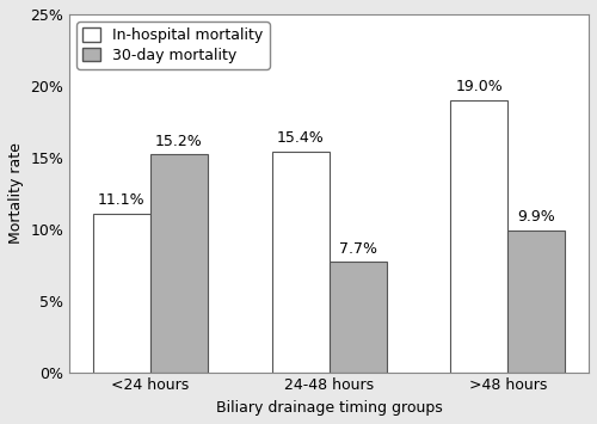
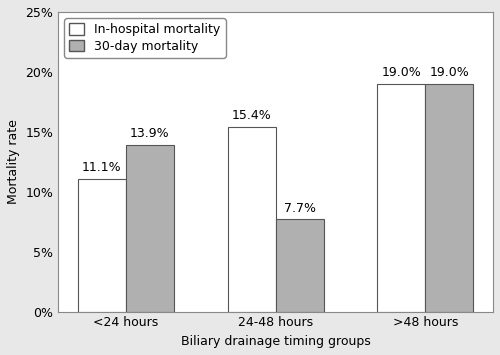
30-day mortality/<24 hours: 15.2% -> 13.9%
30-day mortality/>48 hours: 9.9% -> 19.0%
